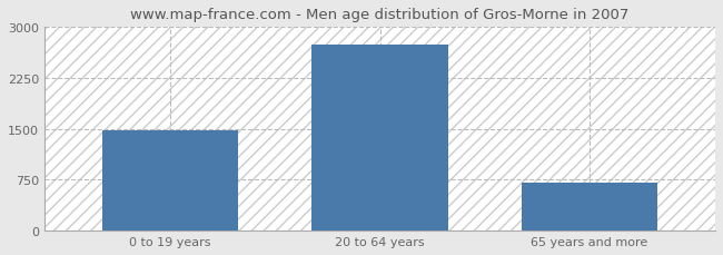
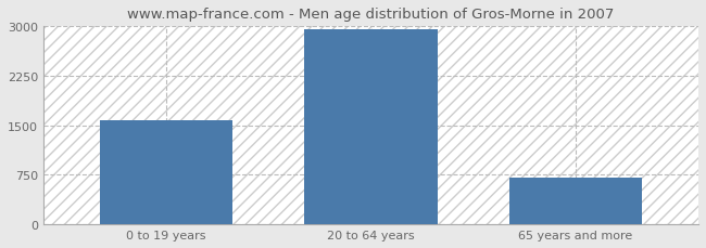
0 to 19 years: 1480 -> 1580
20 to 64 years: 2740 -> 2950
